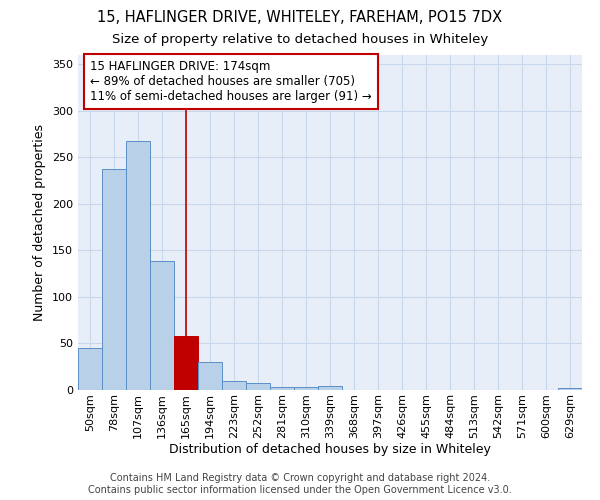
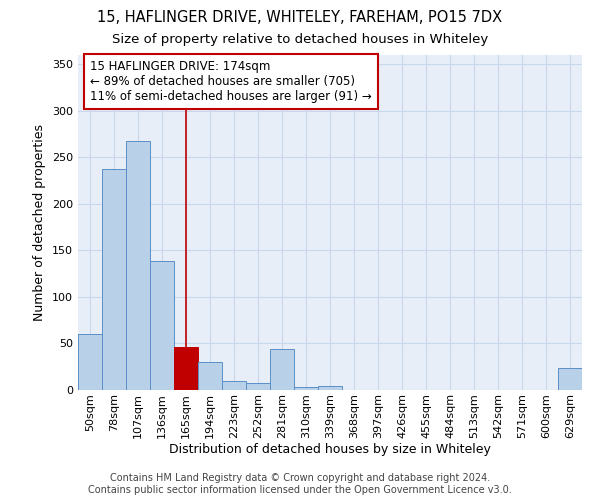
50sqm: 45 -> 60
165sqm: 58 -> 46
281sqm: 3 -> 44
629sqm: 2 -> 24
